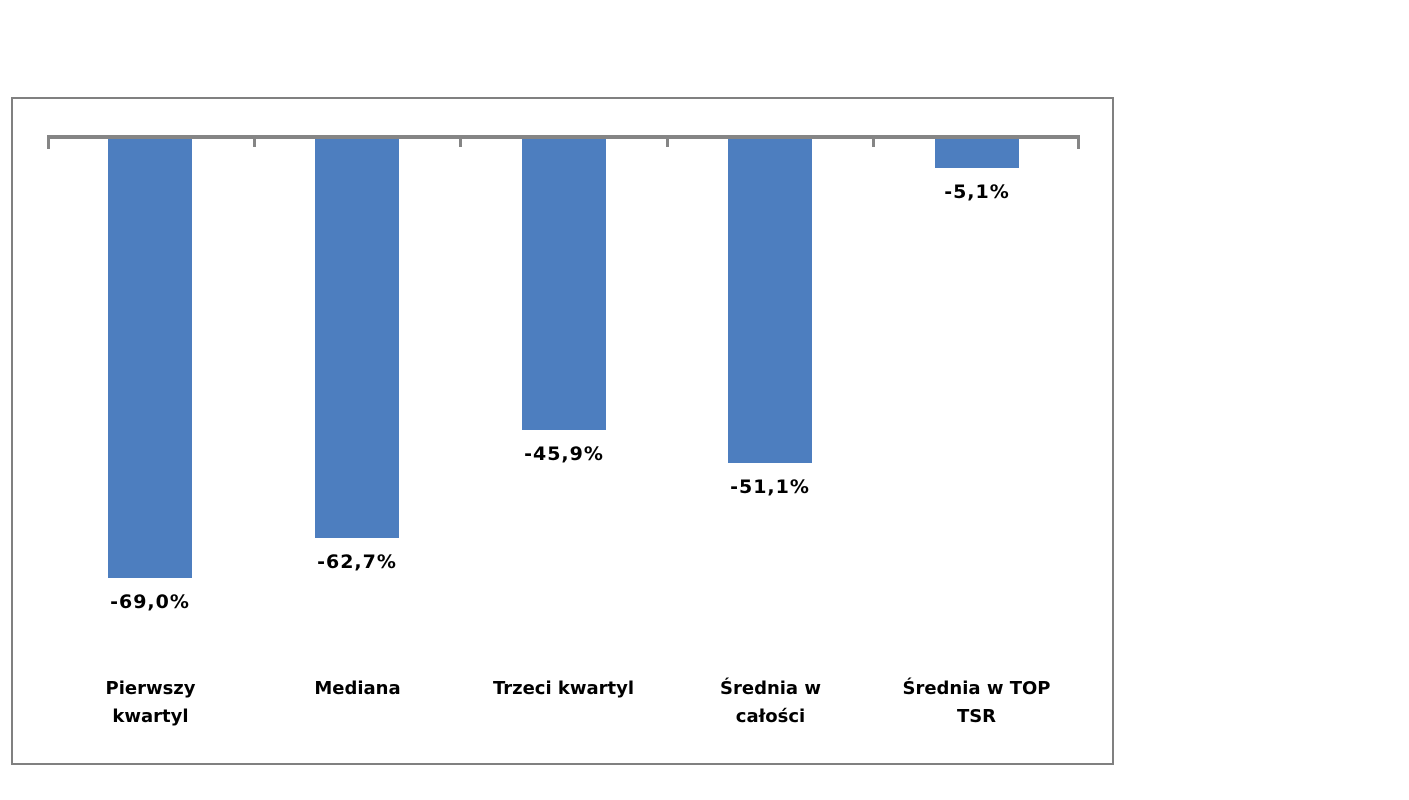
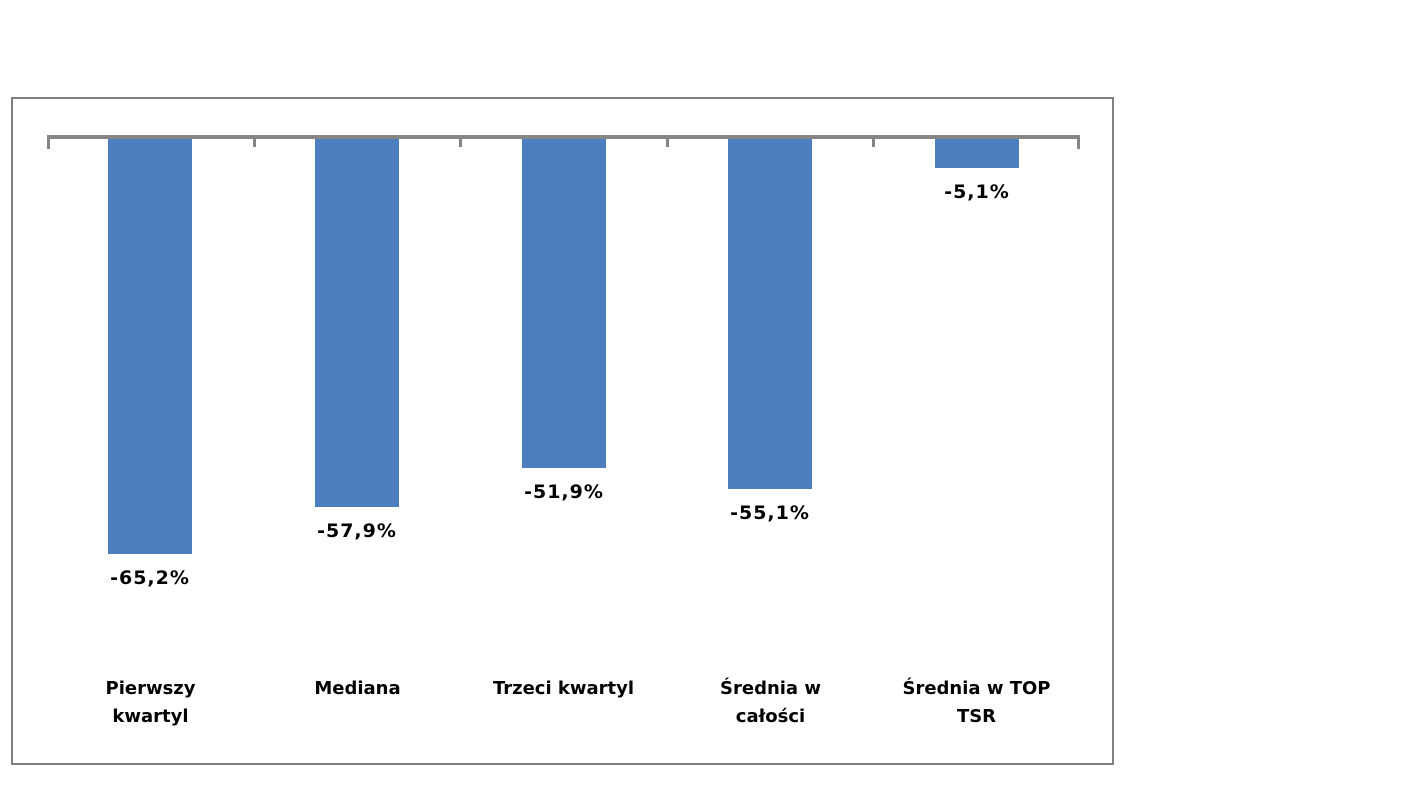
Pierwszy kwartyl: -69,0% -> -65,2%
Mediana: -62,7% -> -57,9%
Trzeci kwartyl: -45,9% -> -51,9%
Średnia w całości: -51,1% -> -55,1%
